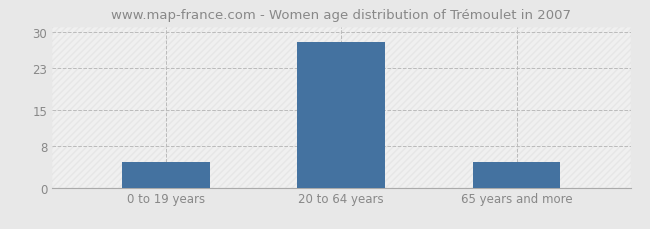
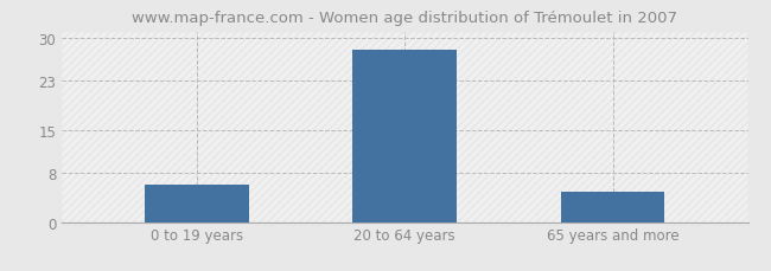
0 to 19 years: 5 -> 6
